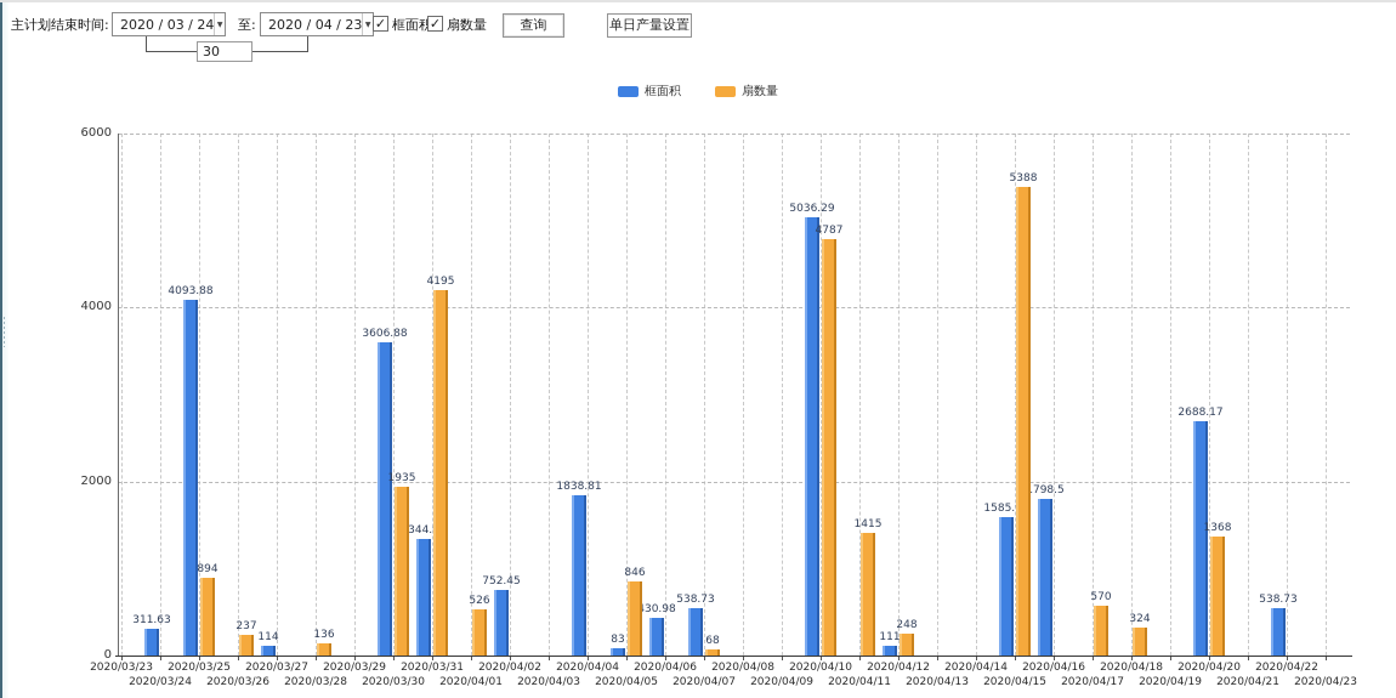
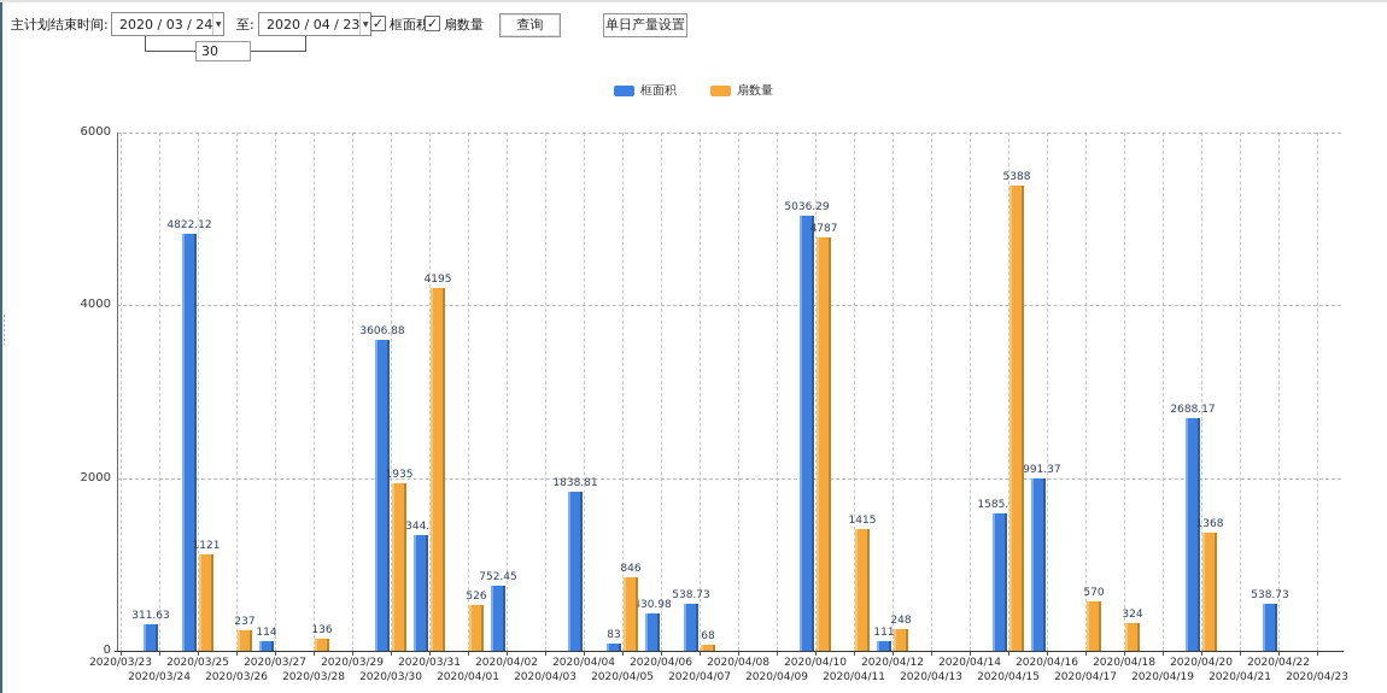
框面积/2020/03/25: 4093.88 -> 4822.12
扇数量/2020/03/25: 894 -> 1121
框面积/2020/04/16: 1798.5 -> 1991.37
